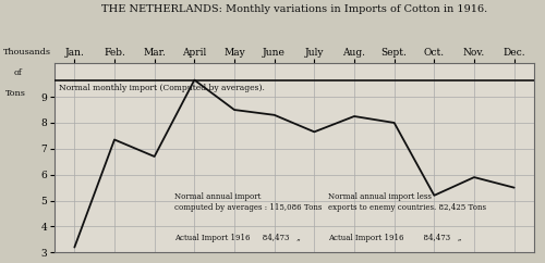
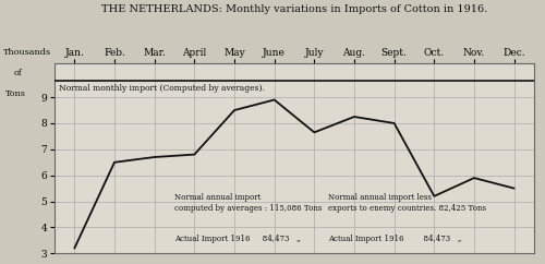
Feb.: 7.35 -> 6.50
April: 9.65 -> 6.80
June: 8.30 -> 8.90
